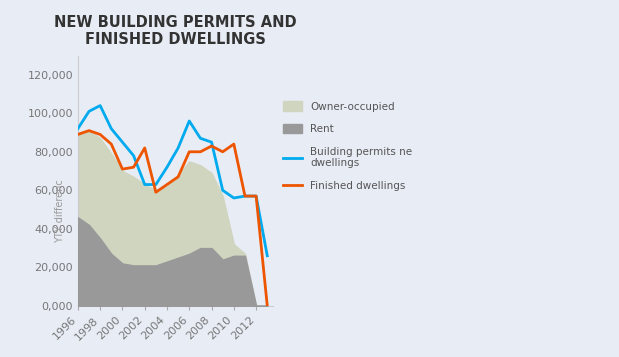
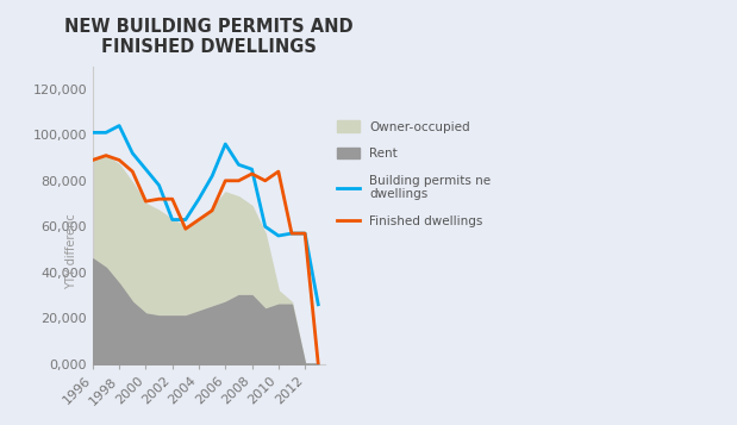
Building permits ne dwellings/1996: 92,000 -> 101,000
Finished dwellings/2002: 82,000 -> 72,000
